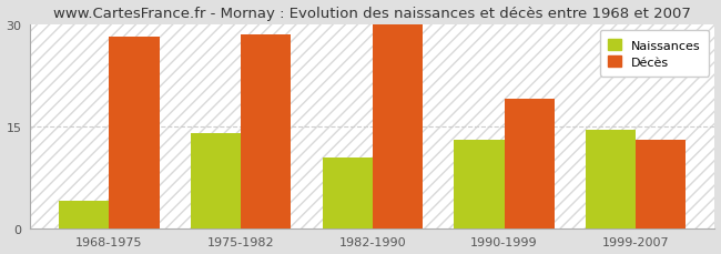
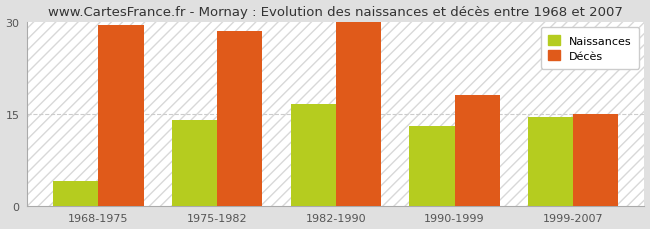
Décès/1968-1975: 28.2 -> 29.5
Naissances/1982-1990: 10.4 -> 16.5
Décès/1990-1999: 19.0 -> 18.0
Décès/1999-2007: 13.0 -> 15.0
